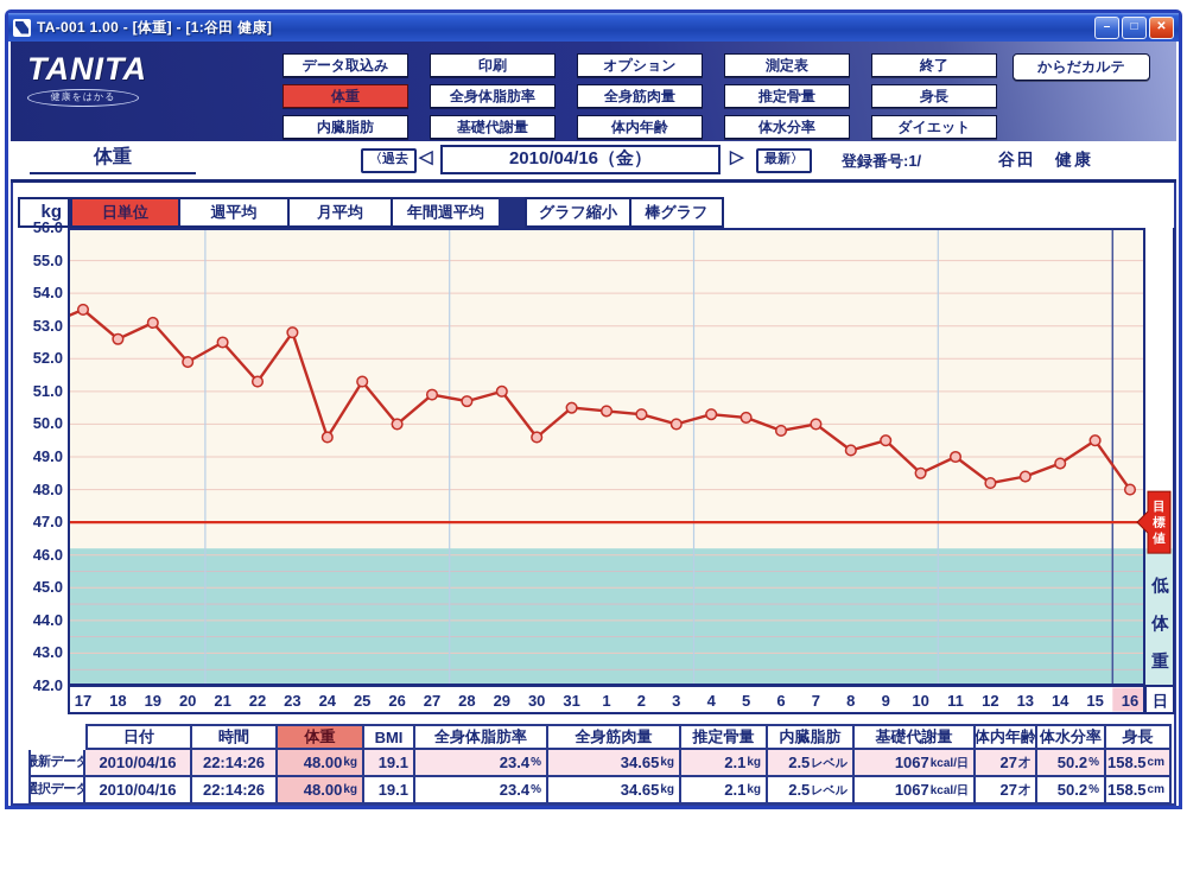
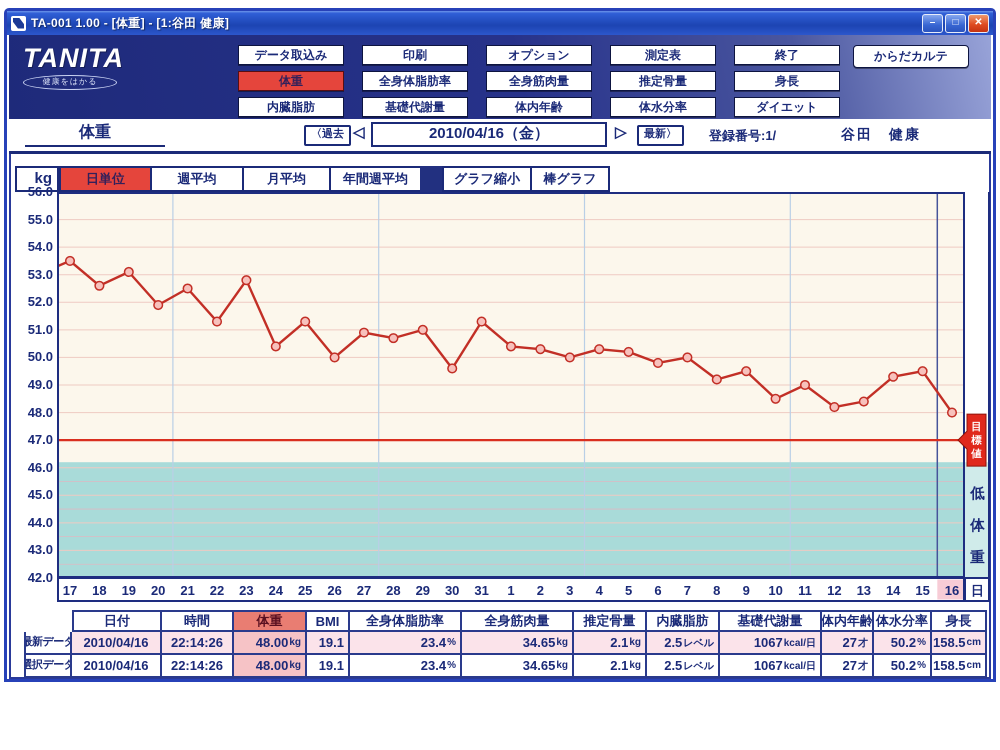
24: 49.6 -> 50.4
31: 50.5 -> 51.3
14: 48.8 -> 49.3
